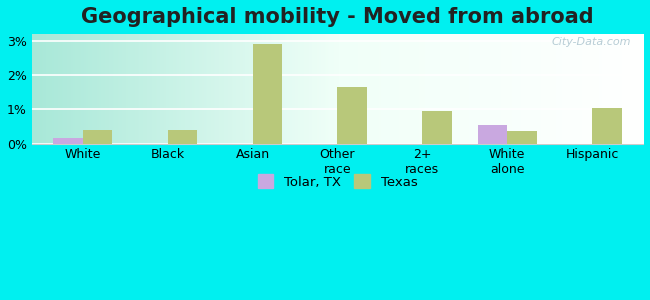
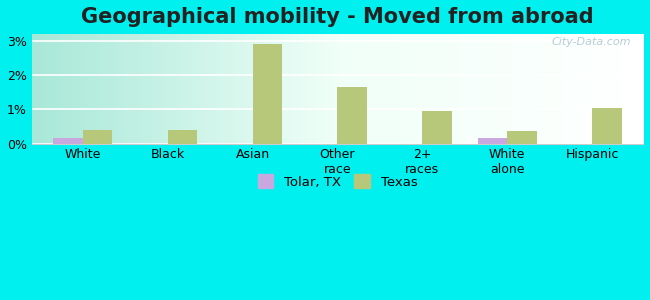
Tolar, TX/White alone: 0.55% -> 0.15%
